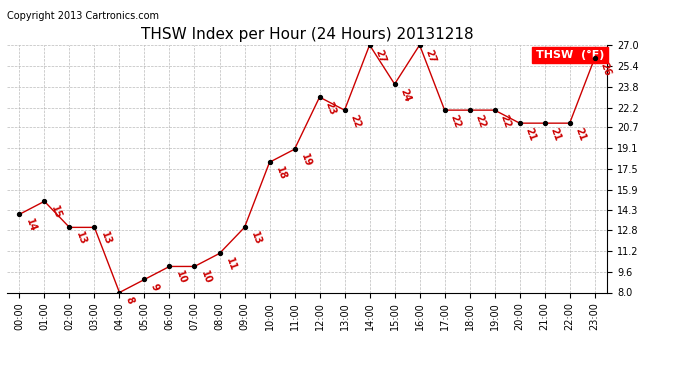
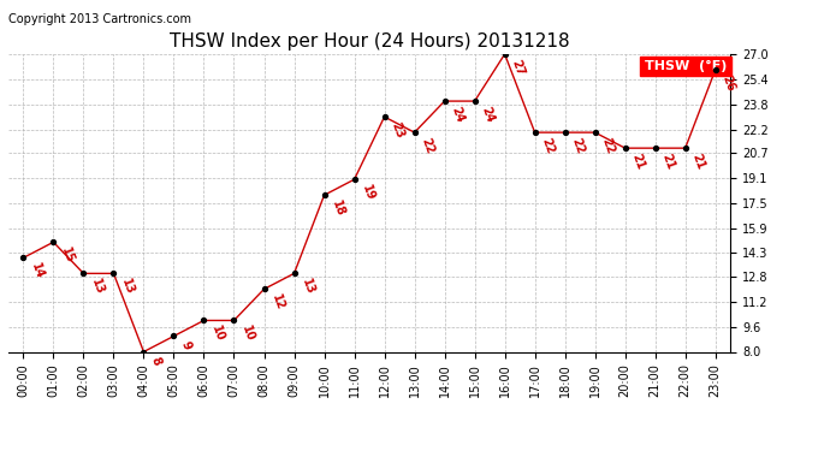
08:00: 11 -> 12
14:00: 27 -> 24
